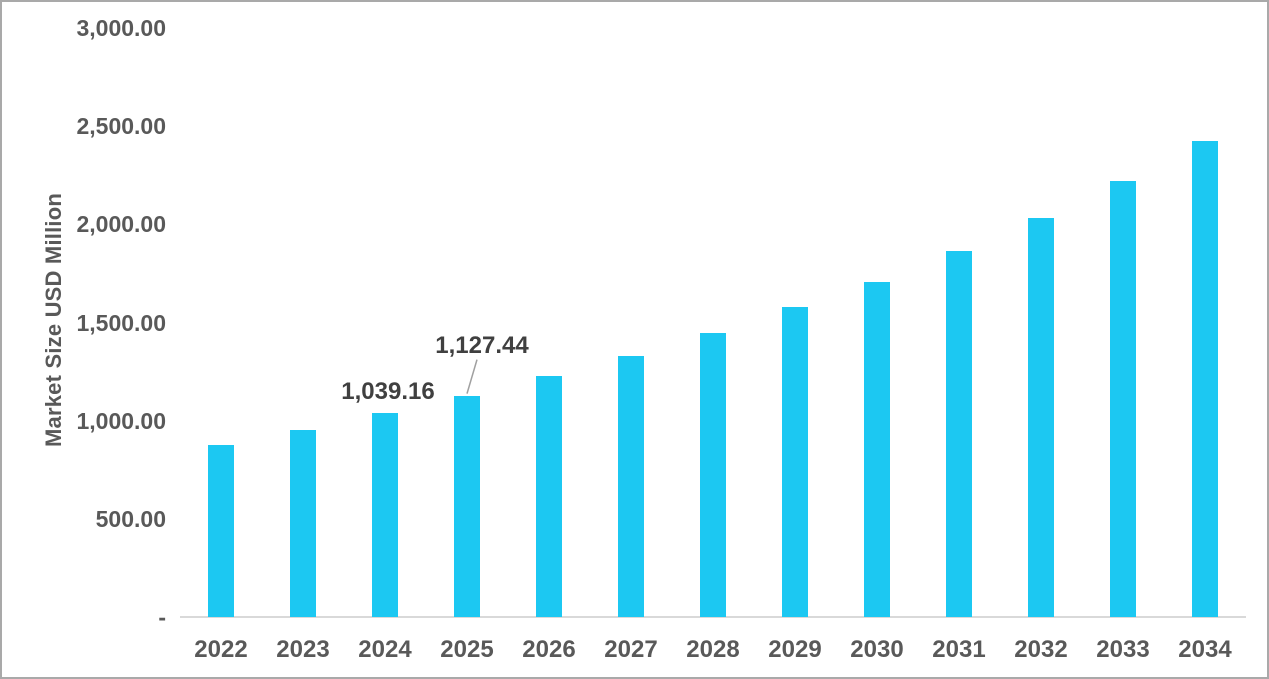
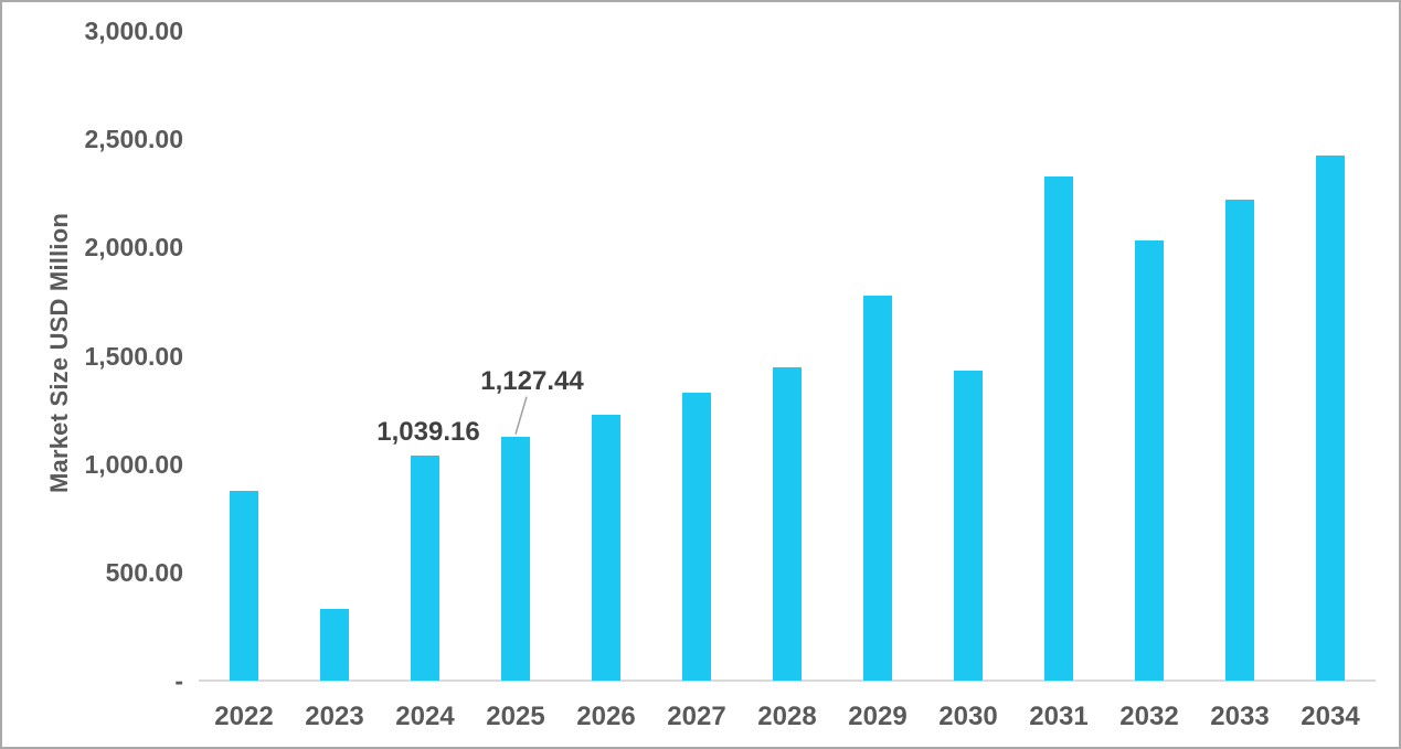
2023: 950 -> 330
2029: 1580 -> 1780
2030: 1710 -> 1430
2031: 1860 -> 2330
